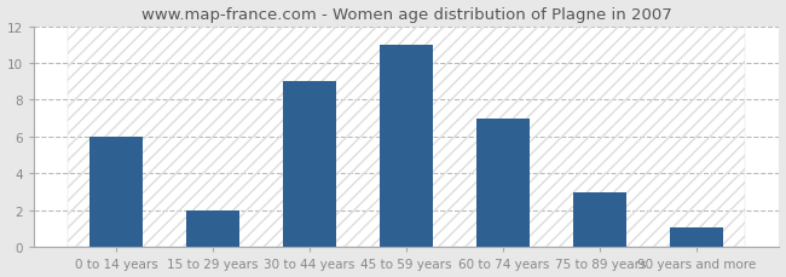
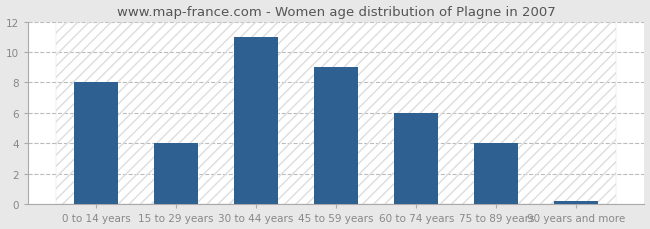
0 to 14 years: 6.0 -> 8.0
15 to 29 years: 2.0 -> 4.0
30 to 44 years: 9.0 -> 11.0
45 to 59 years: 11.0 -> 9.0
60 to 74 years: 7.0 -> 6.0
75 to 89 years: 3.0 -> 4.0
90 years and more: 1.1 -> 0.2
